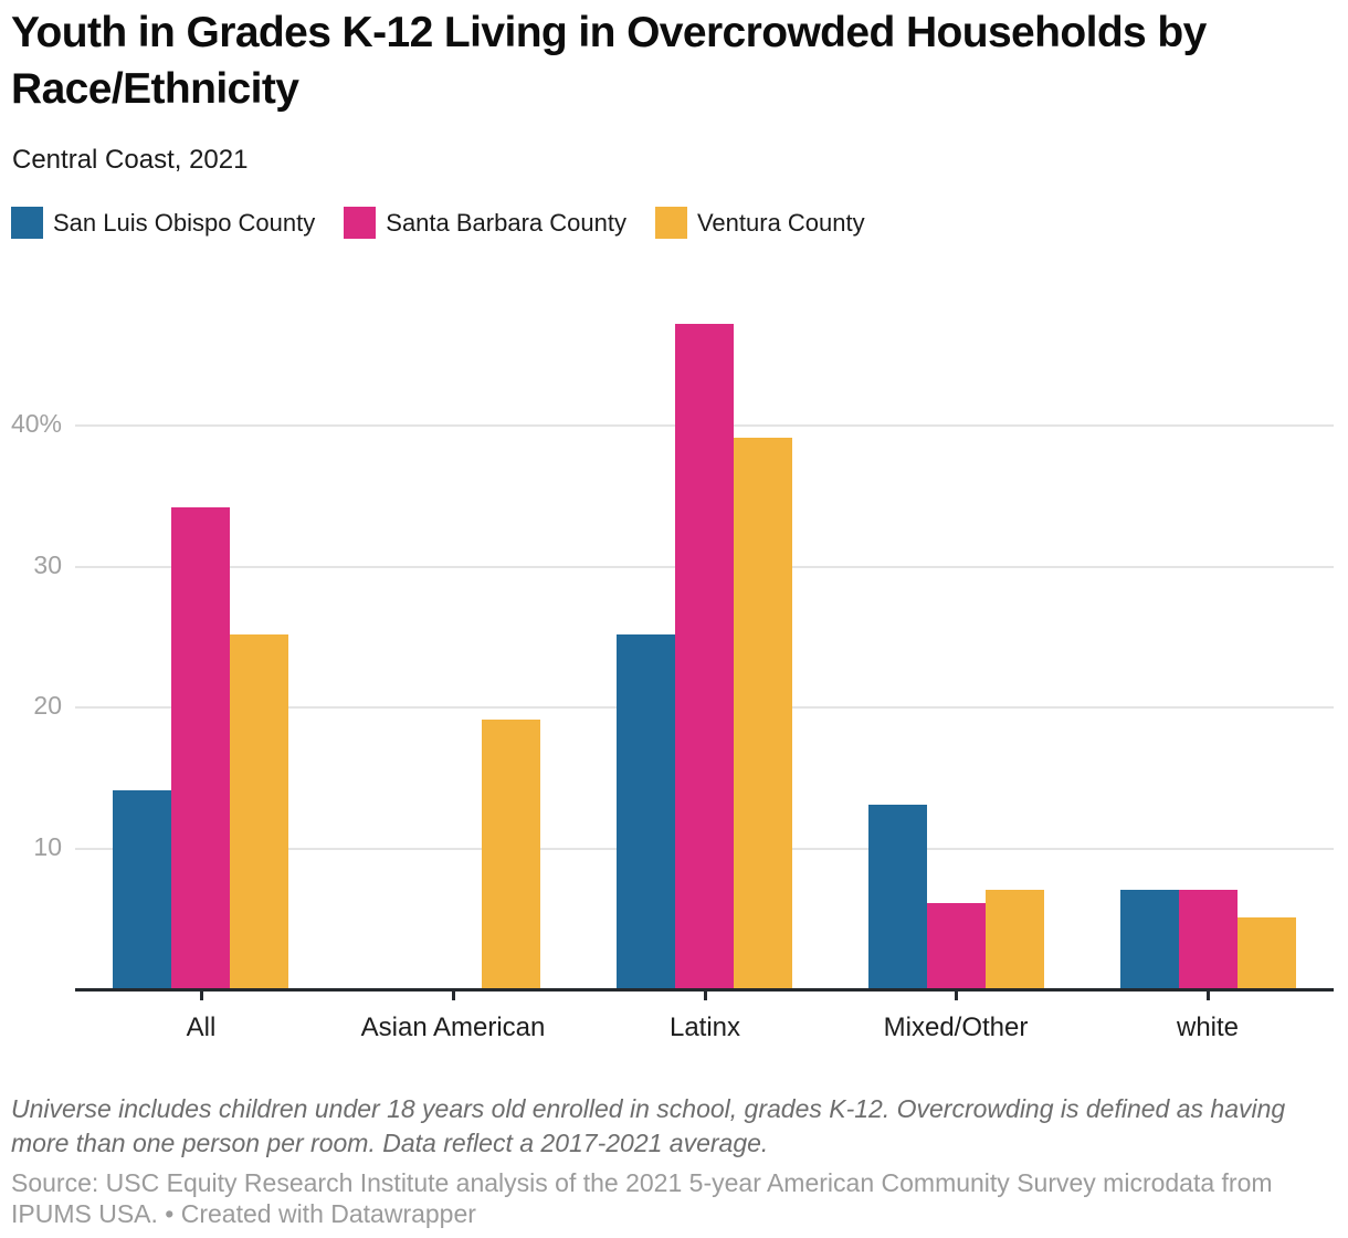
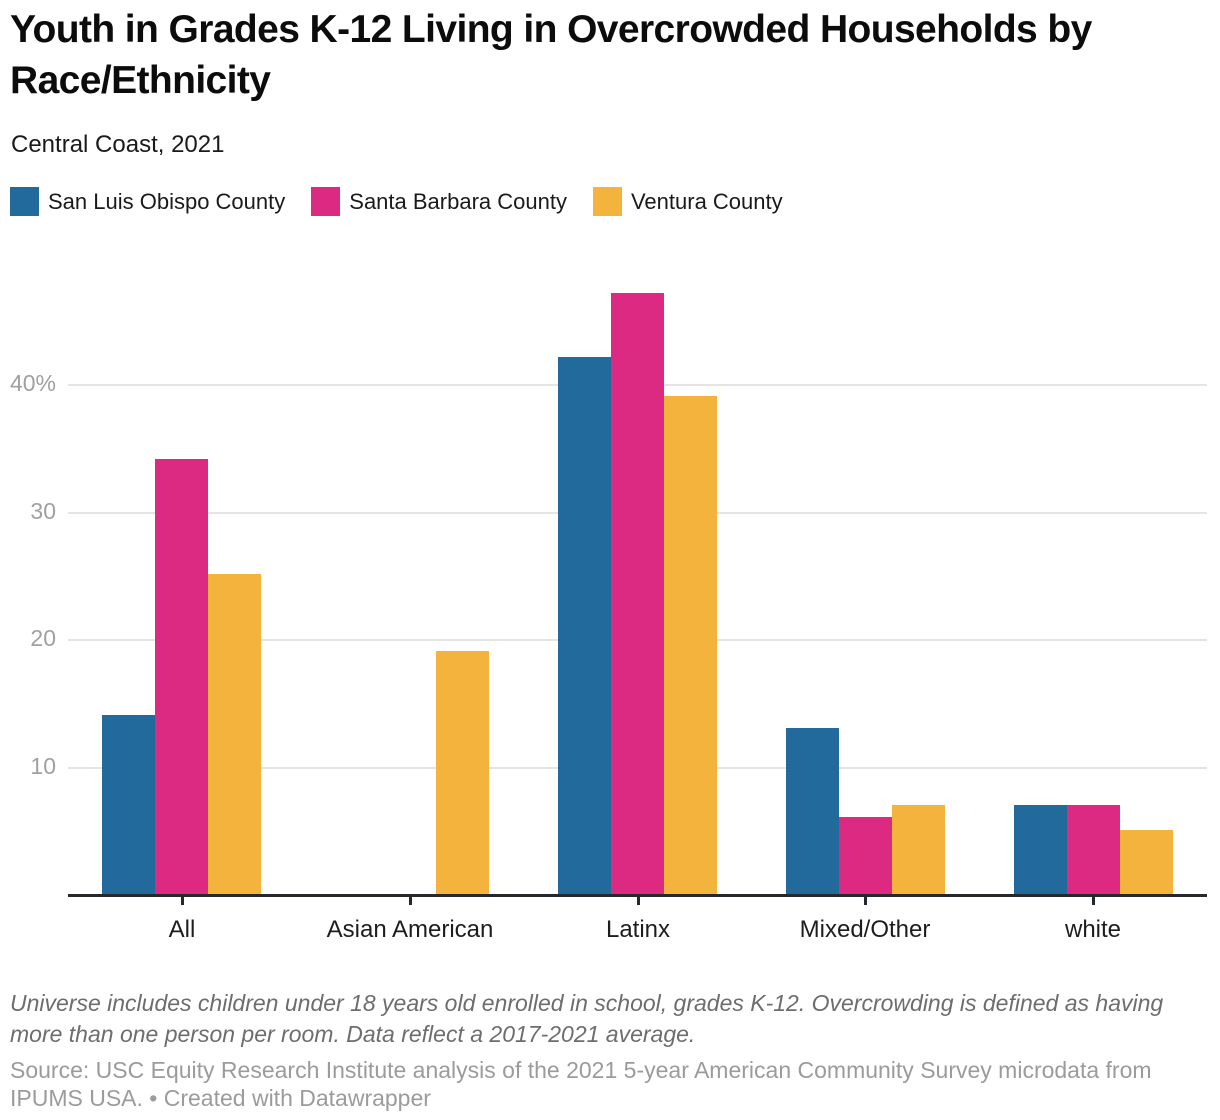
San Luis Obispo County/Latinx: 25% -> 42%
